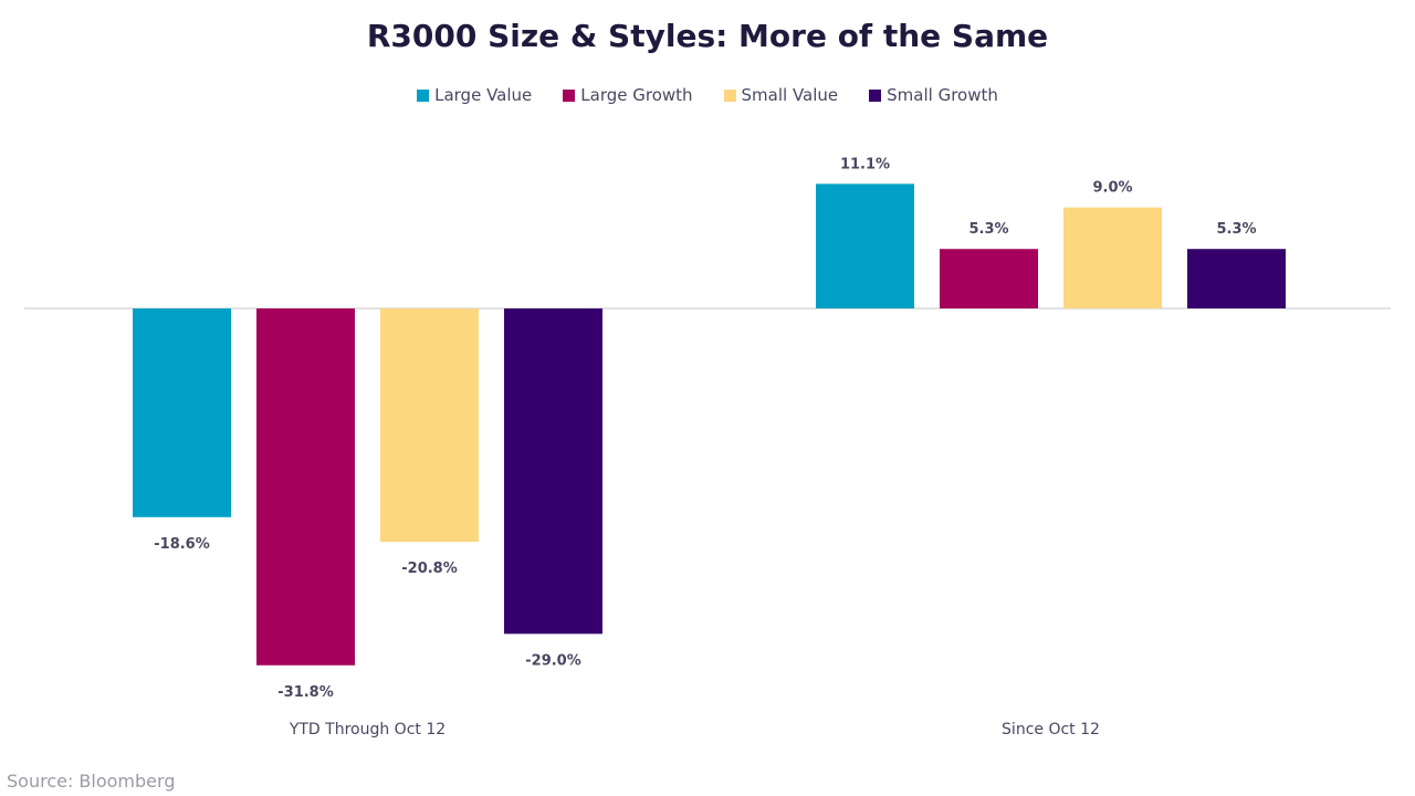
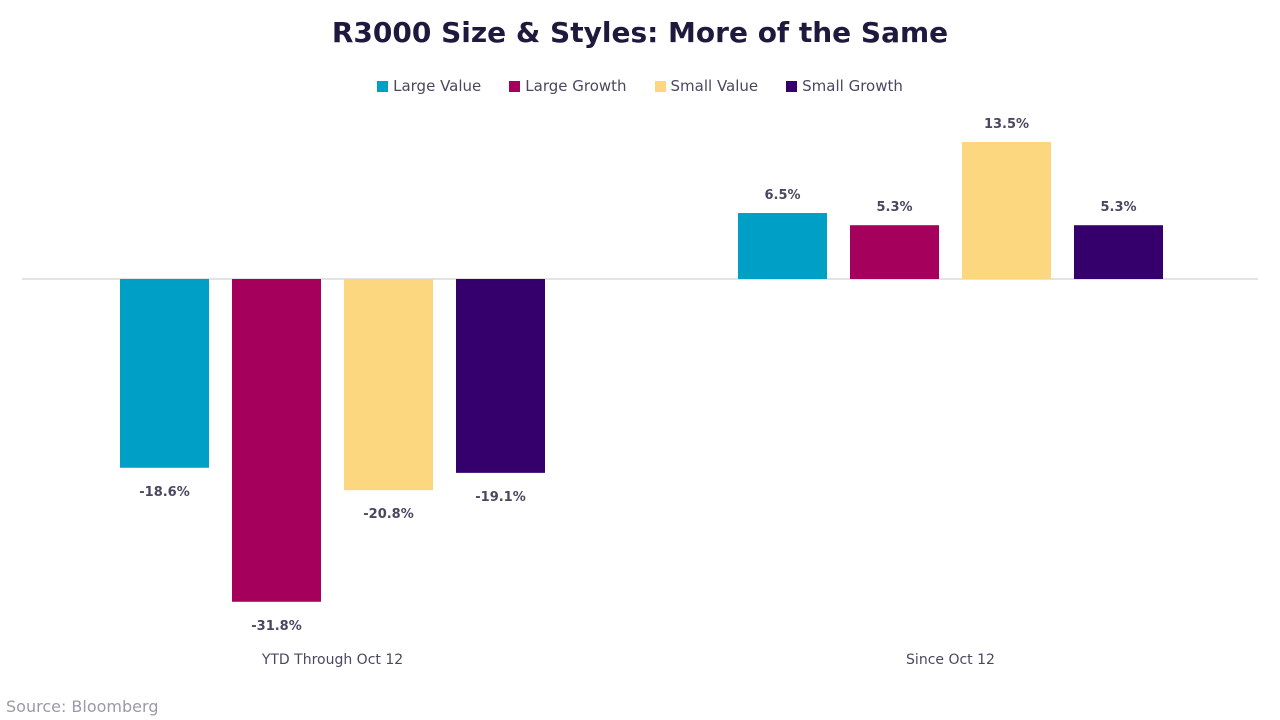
Small Growth/YTD Through Oct 12: -29.0% -> -19.1%
Large Value/Since Oct 12: 11.1% -> 6.5%
Small Value/Since Oct 12: 9.0% -> 13.5%
